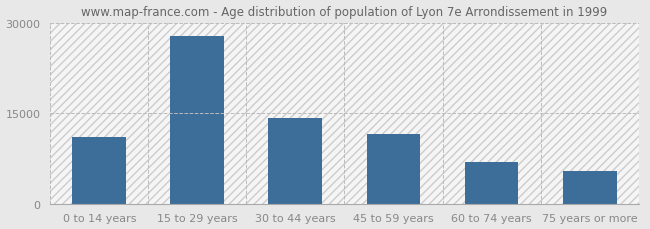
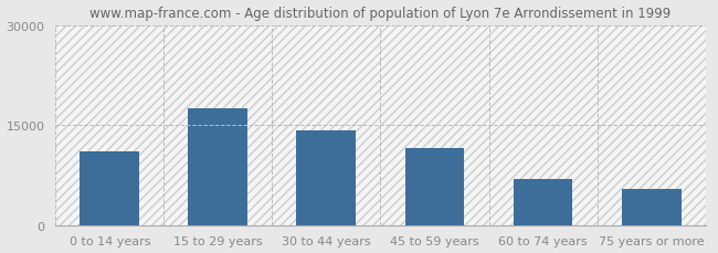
15 to 29 years: 27800 -> 17500
